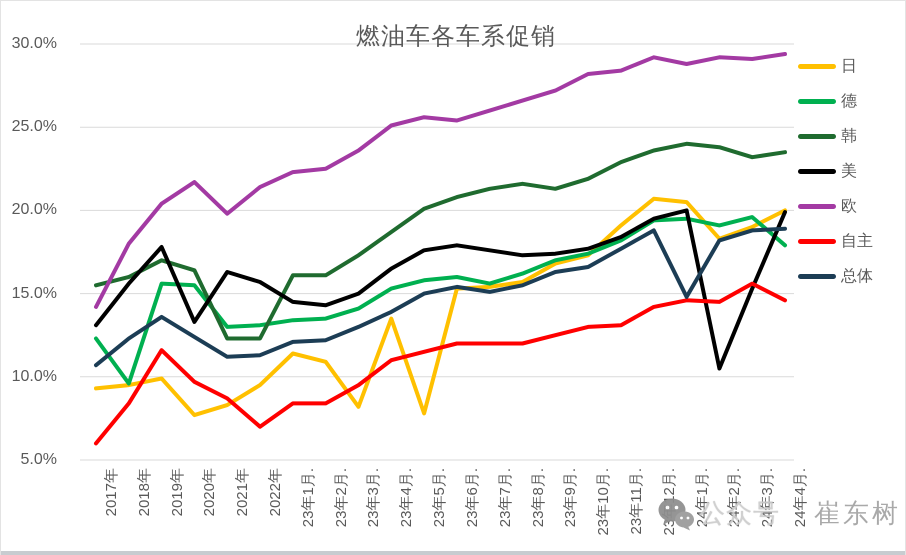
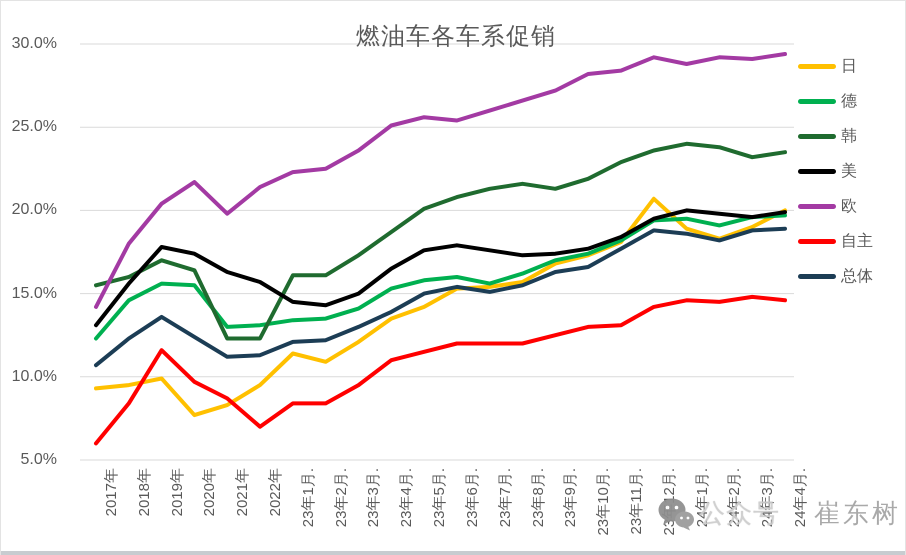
德/2018年: 9.6% -> 14.6%
美/2020年: 13.3% -> 17.4%
日/23年3月.: 8.2% -> 12.1%
日/23年5月.: 7.8% -> 14.2%
日/23年11月.: 19.1% -> 18.1%
日/24年1月.: 20.5% -> 18.9%
总体/24年1月.: 14.8% -> 18.6%
美/24年2月.: 10.5% -> 19.8%
美/24年3月.: 15.3% -> 19.6%
自主/24年3月.: 15.6% -> 14.8%
德/24年4月.: 17.9% -> 19.7%
